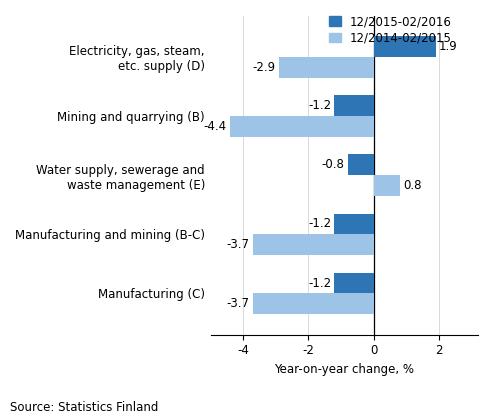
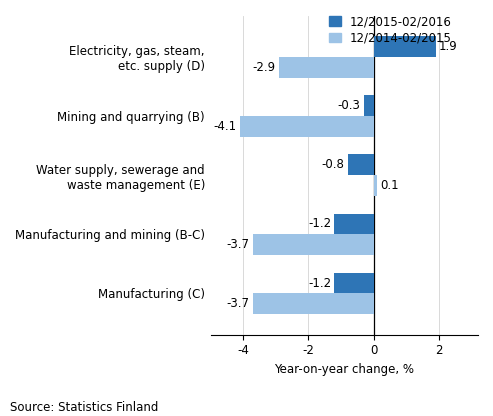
12/2015-02/2016/Mining and quarrying (B): -1.2 -> -0.3
12/2014-02/2015/Mining and quarrying (B): -4.4 -> -4.1
12/2014-02/2015/Water supply, sewerage and waste management (E): 0.8 -> 0.1
